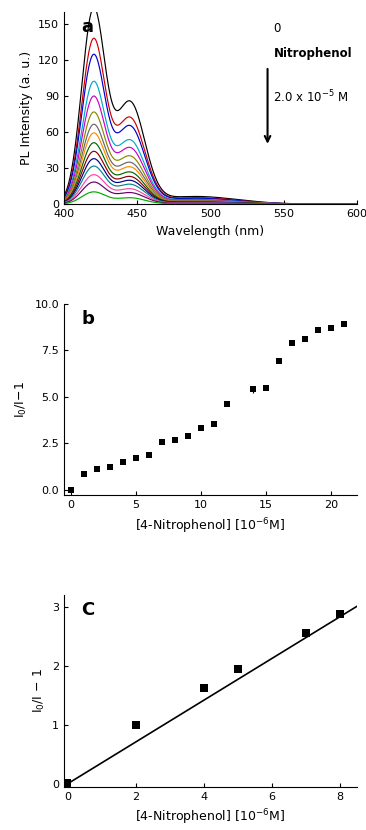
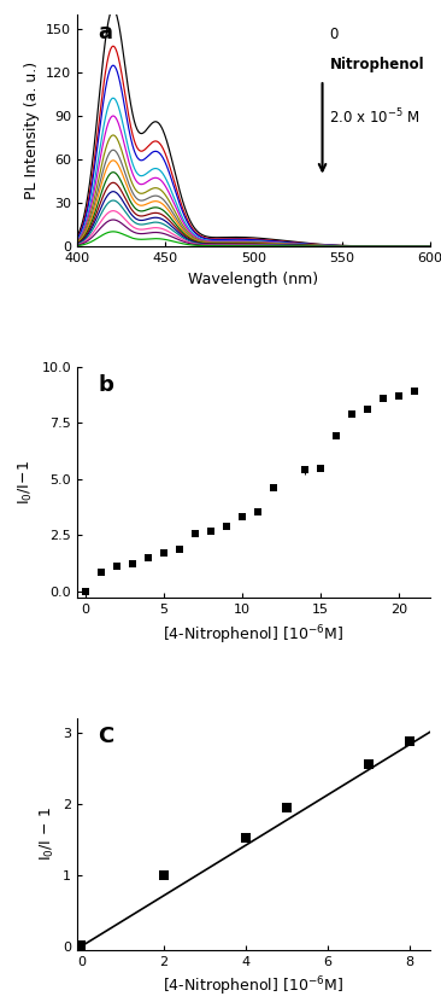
4: 1.62 -> 1.52
